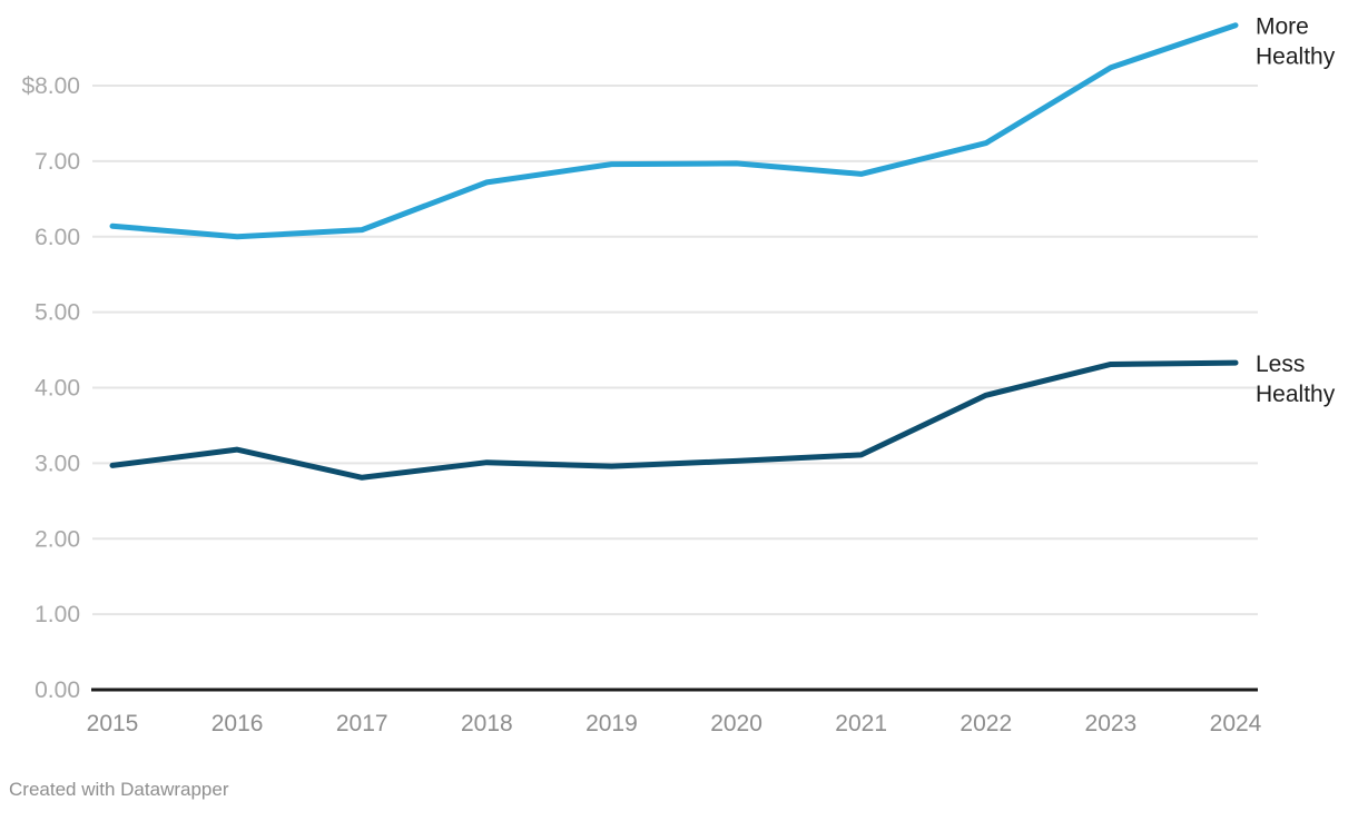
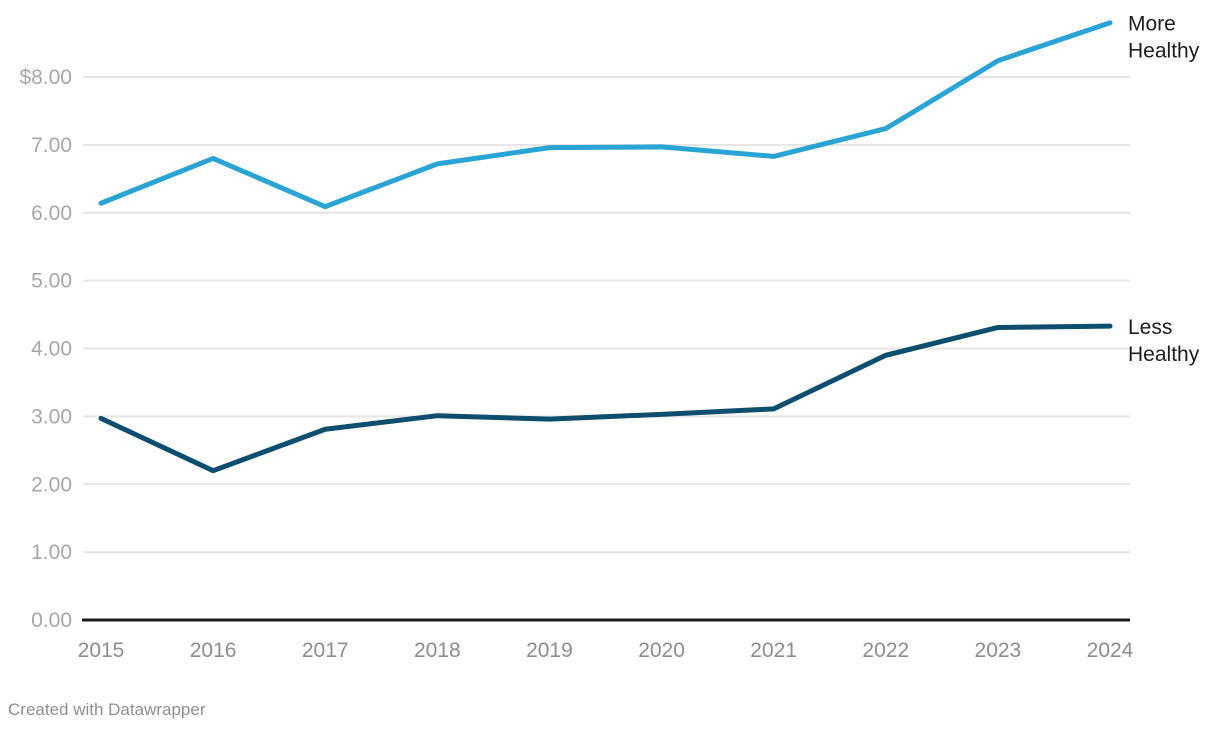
More Healthy/2016: $6.0 -> $6.8
Less Healthy/2016: $3.2 -> $2.2
